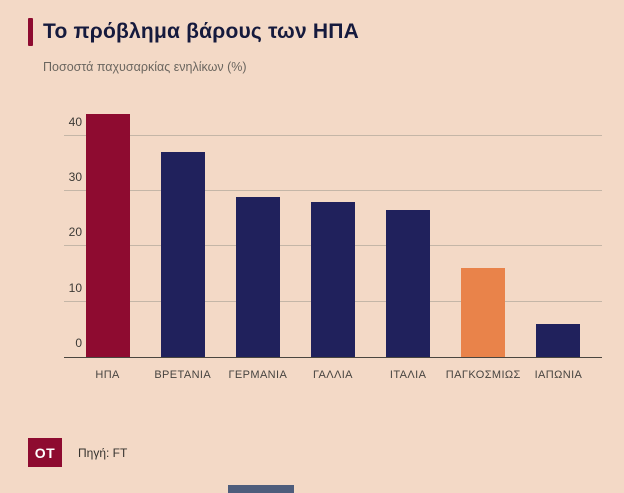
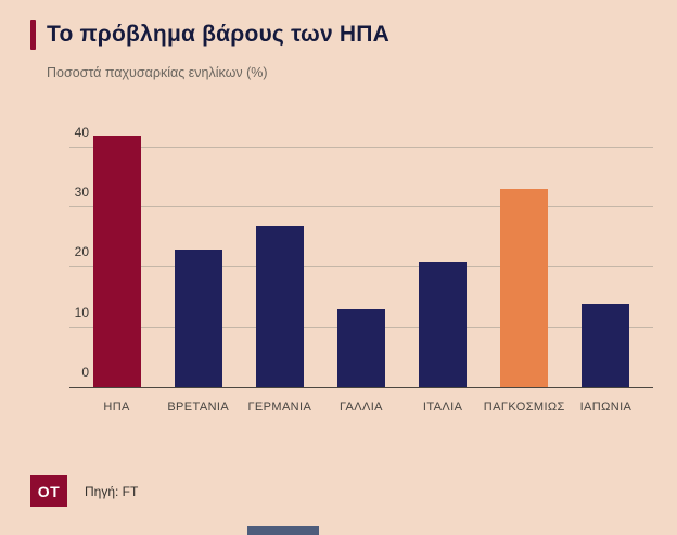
ΗΠΑ: 44 -> 42
ΒΡΕΤΑΝΙΑ: 37 -> 23
ΓΕΡΜΑΝΙΑ: 29 -> 27
ΓΑΛΛΙΑ: 28 -> 13
ΙΤΑΛΙΑ: 26 -> 21
ΠΑΓΚΟΣΜΙΩΣ: 16 -> 33
ΙΑΠΩΝΙΑ: 6 -> 14
